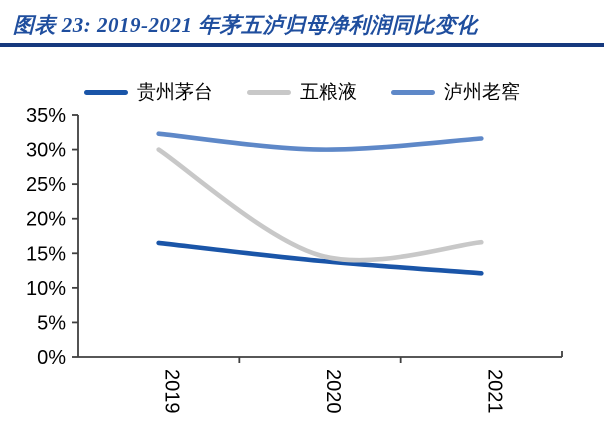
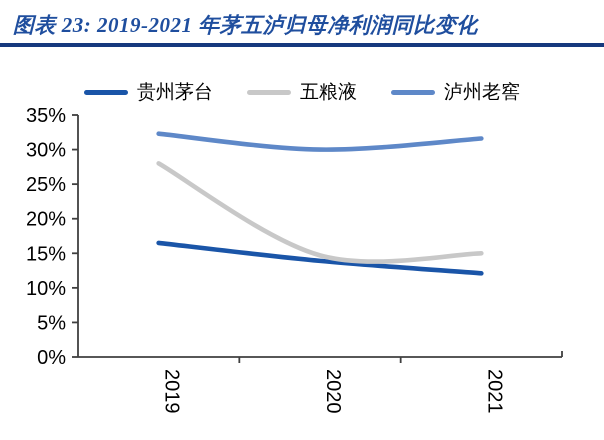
五粮液/2019: 30% -> 28%
五粮液/2021: 17% -> 15%
